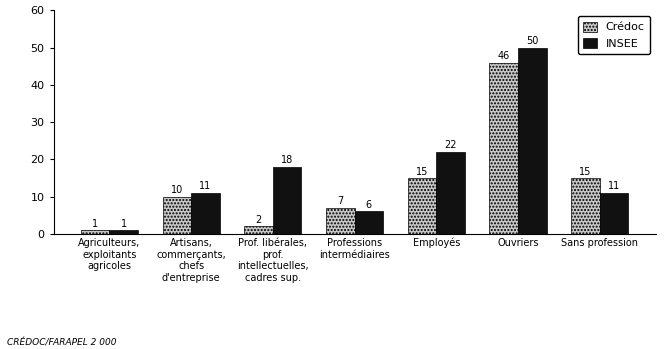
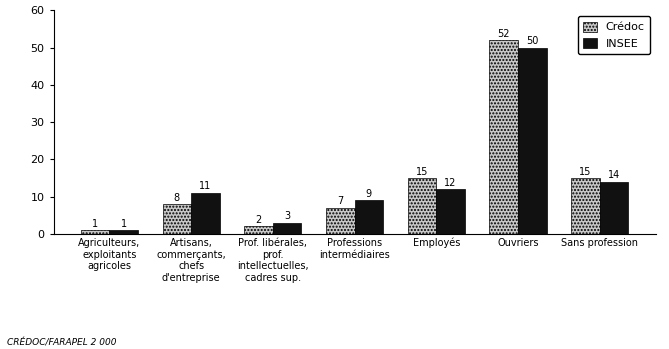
Crédoc/Artisans, commerçants, chefs d'entreprise: 10 -> 8
INSEE/Prof. libérales, prof. intellectuelles, cadres sup.: 18 -> 3
INSEE/Professions intermédiaires: 6 -> 9
INSEE/Employés: 22 -> 12
Crédoc/Ouvriers: 46 -> 52
INSEE/Sans profession: 11 -> 14
